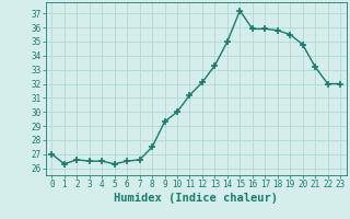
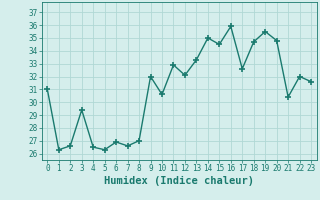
0: 27.0 -> 31.0
3: 26.5 -> 29.4
6: 26.5 -> 26.9
8: 27.5 -> 27.0
9: 29.3 -> 32.0
10: 30.0 -> 30.6
11: 31.2 -> 32.9
15: 37.2 -> 34.5
17: 35.9 -> 32.6
18: 35.8 -> 34.7
21: 33.2 -> 30.4
23: 32.0 -> 31.6
